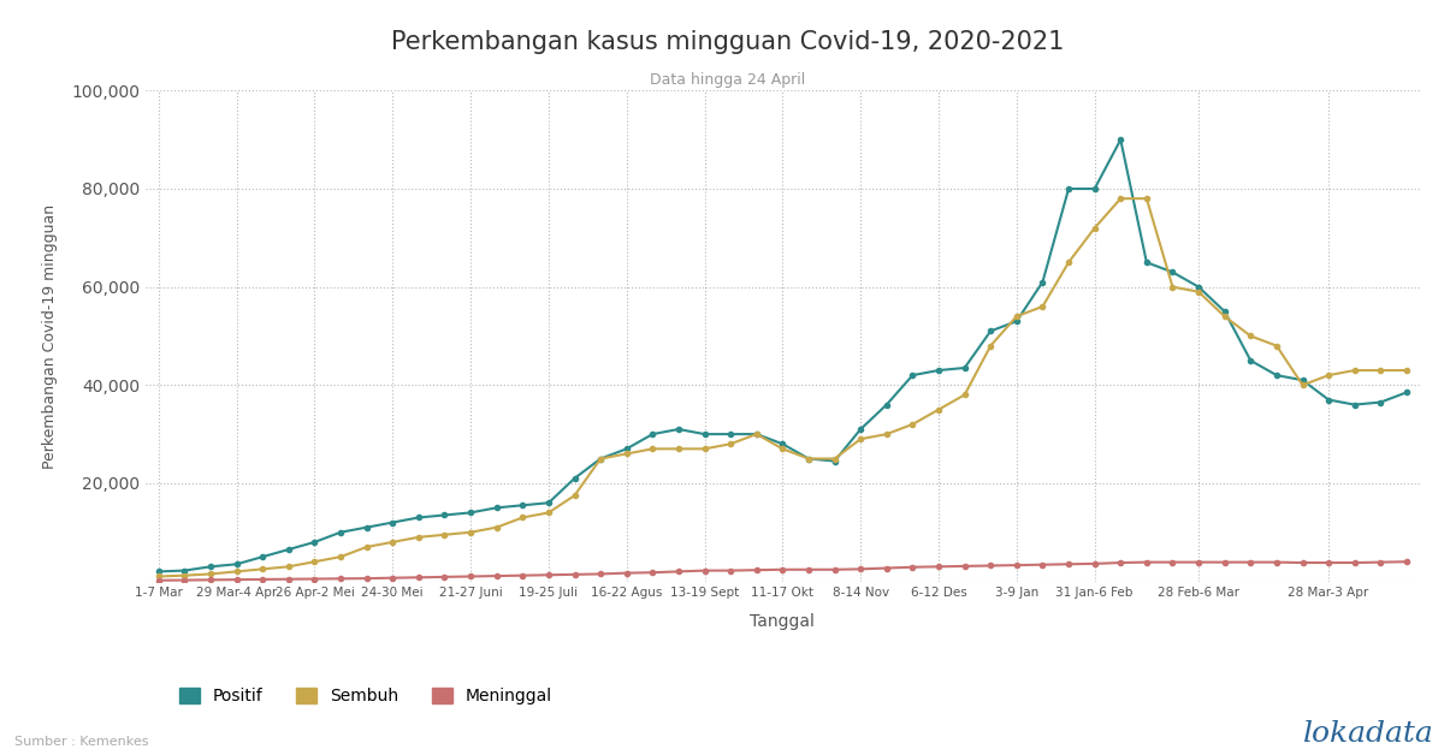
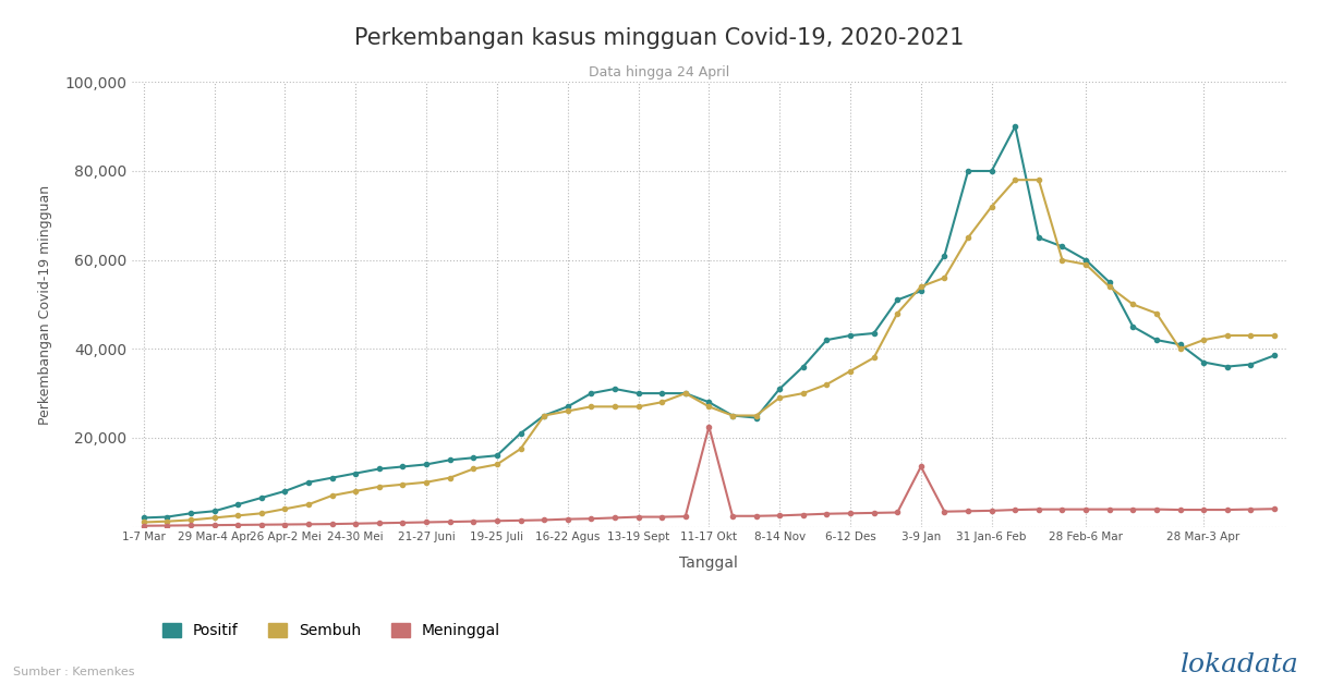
Meninggal/11-17 Okt: 2,400 -> 22,500
Meninggal/3-9 Jan: 3,300 -> 13,500
